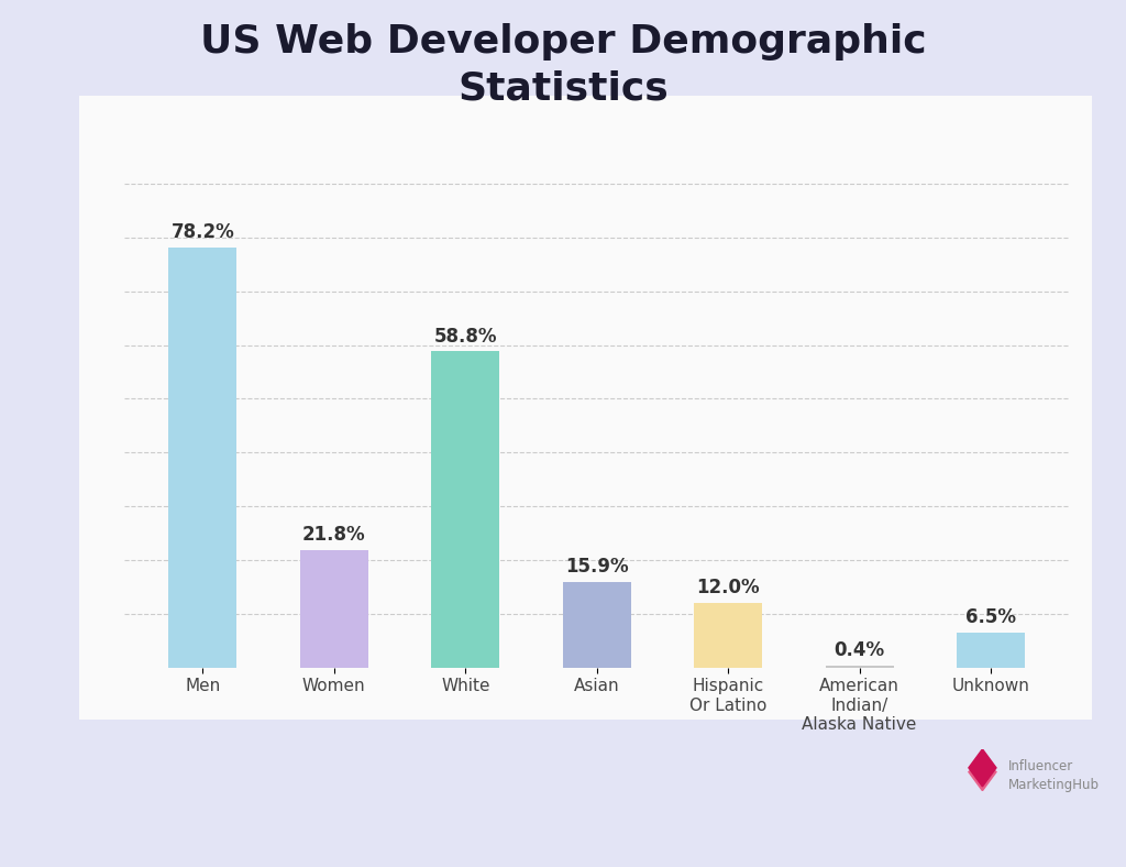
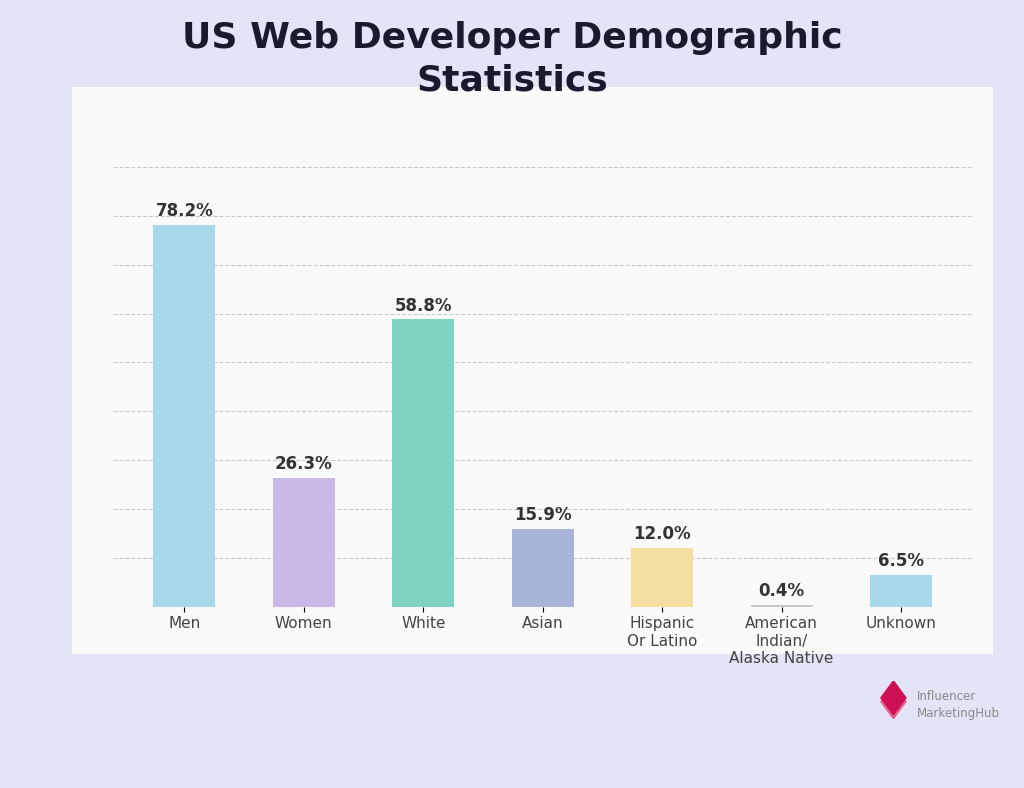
Women: 21.8% -> 26.3%
